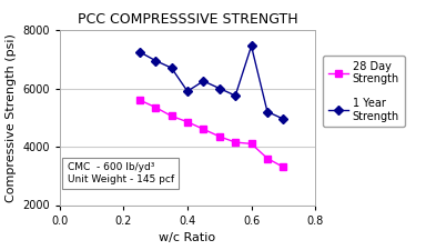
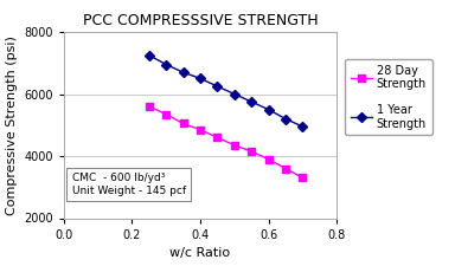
1 Year Strength/0.4: 5900 -> 6500
28 Day Strength/0.6: 4100 -> 3900
1 Year Strength/0.6: 7450 -> 5500
